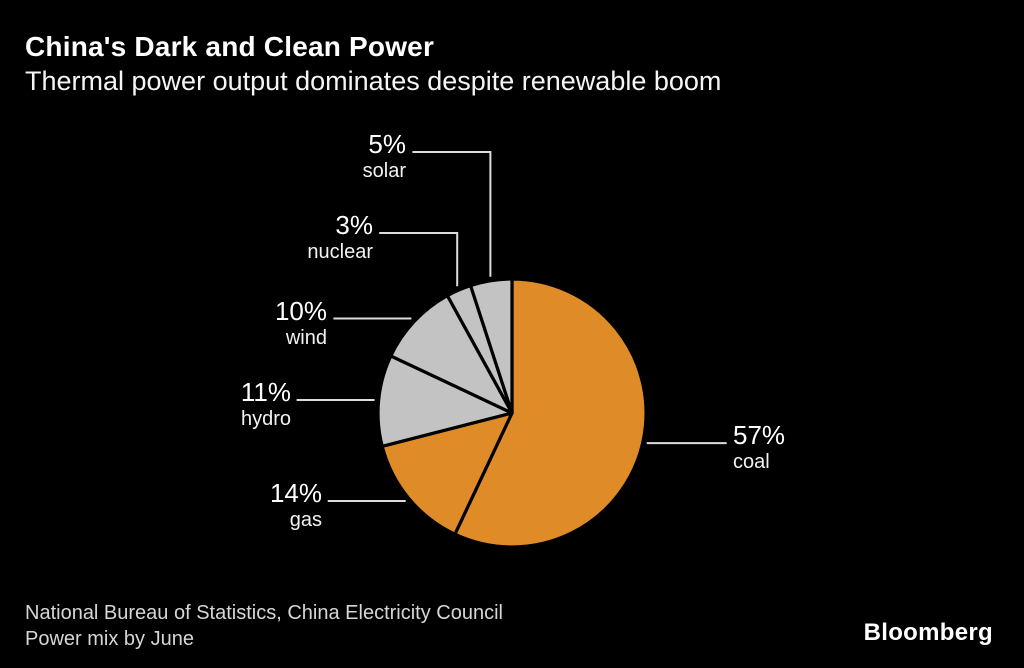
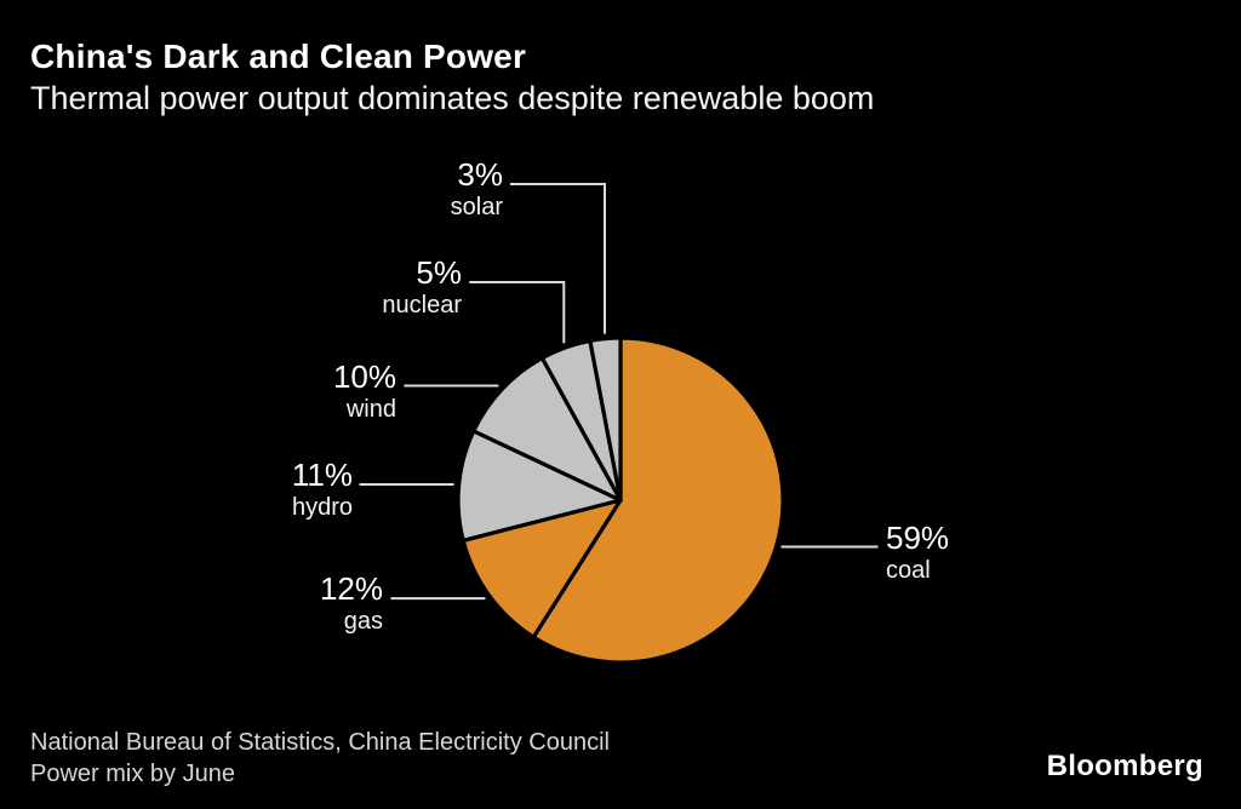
coal: 57% -> 59%
gas: 14% -> 12%
nuclear: 3% -> 5%
solar: 5% -> 3%
